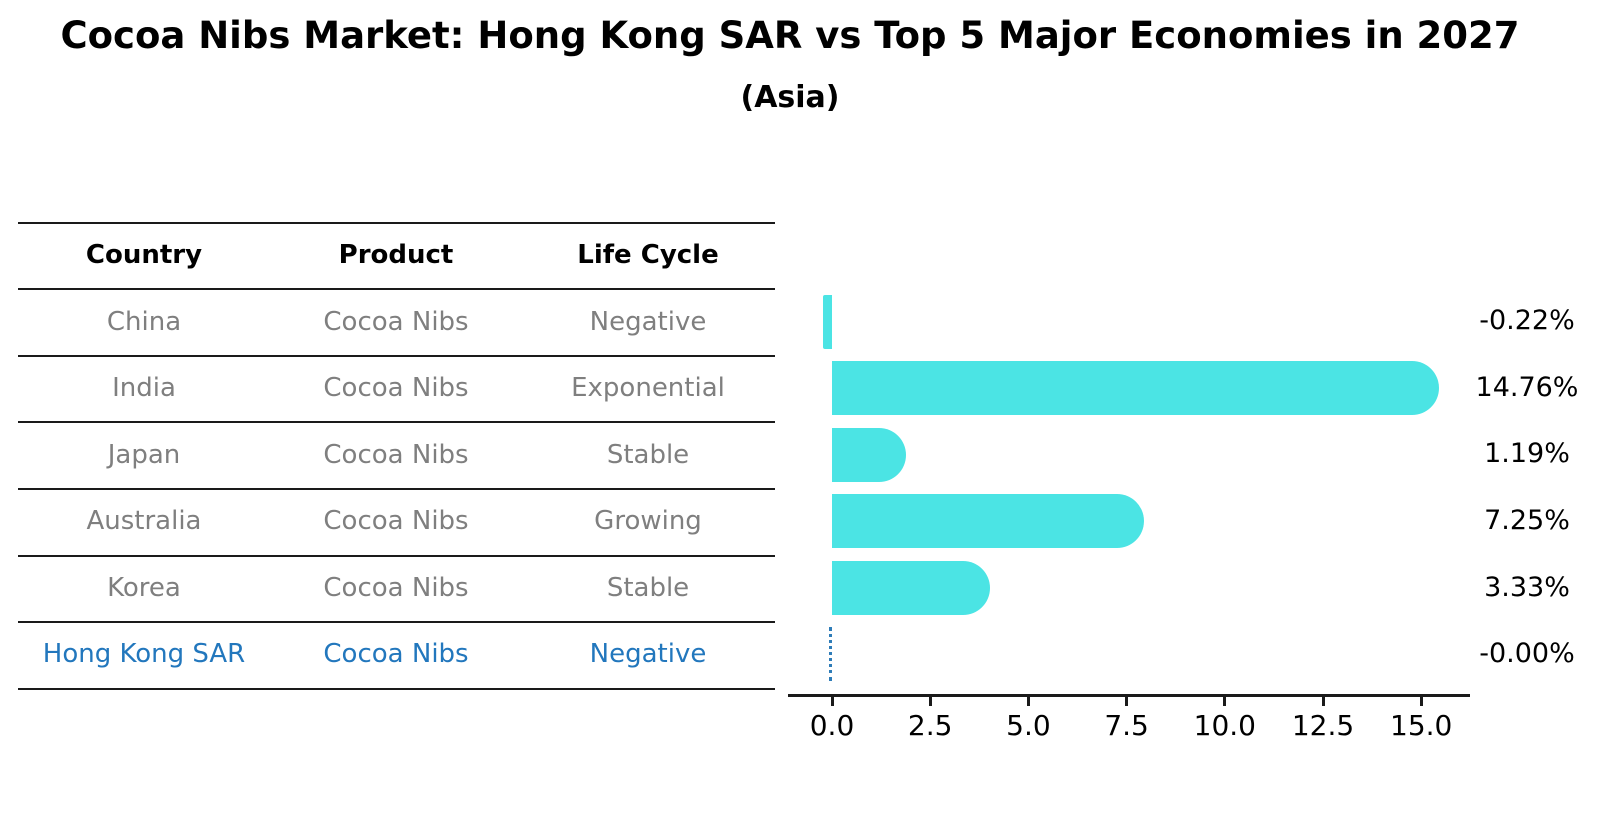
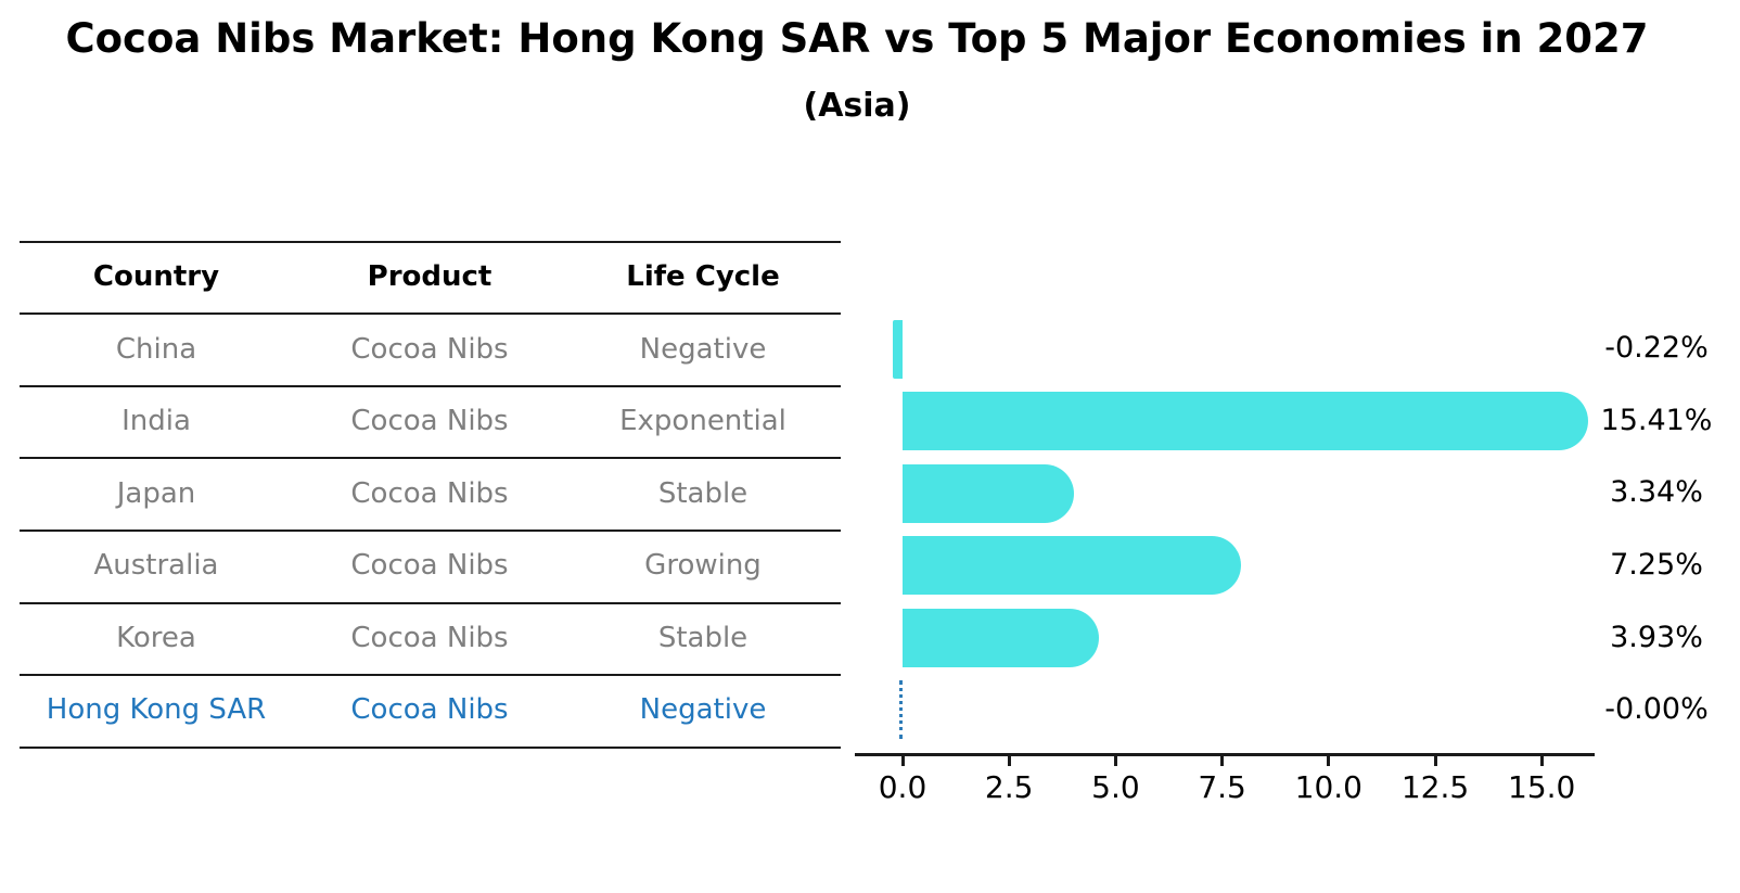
India: 14.76% -> 15.41%
Japan: 1.19% -> 3.34%
Korea: 3.33% -> 3.93%
